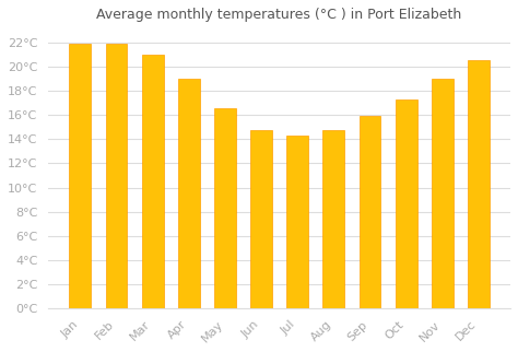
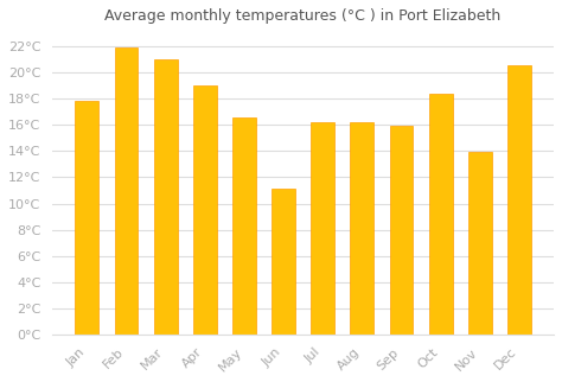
Jan: 21.9°C -> 17.8°C
Jun: 14.8°C -> 11.1°C
Jul: 14.3°C -> 16.2°C
Aug: 14.8°C -> 16.2°C
Oct: 17.3°C -> 18.4°C
Nov: 19.0°C -> 13.9°C
